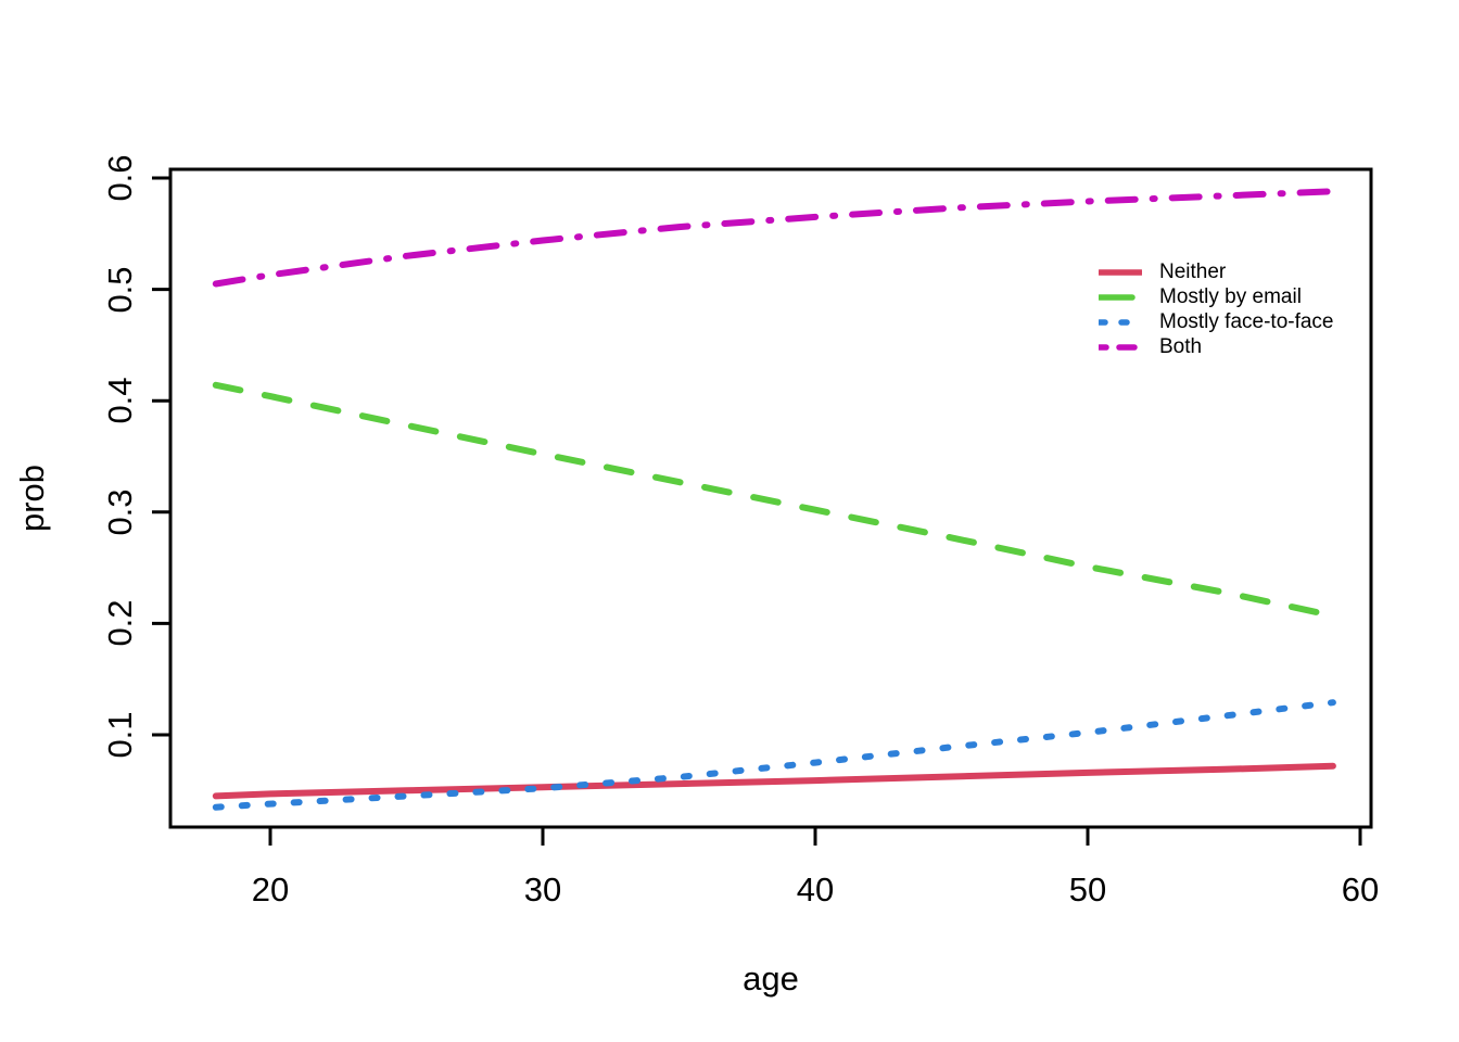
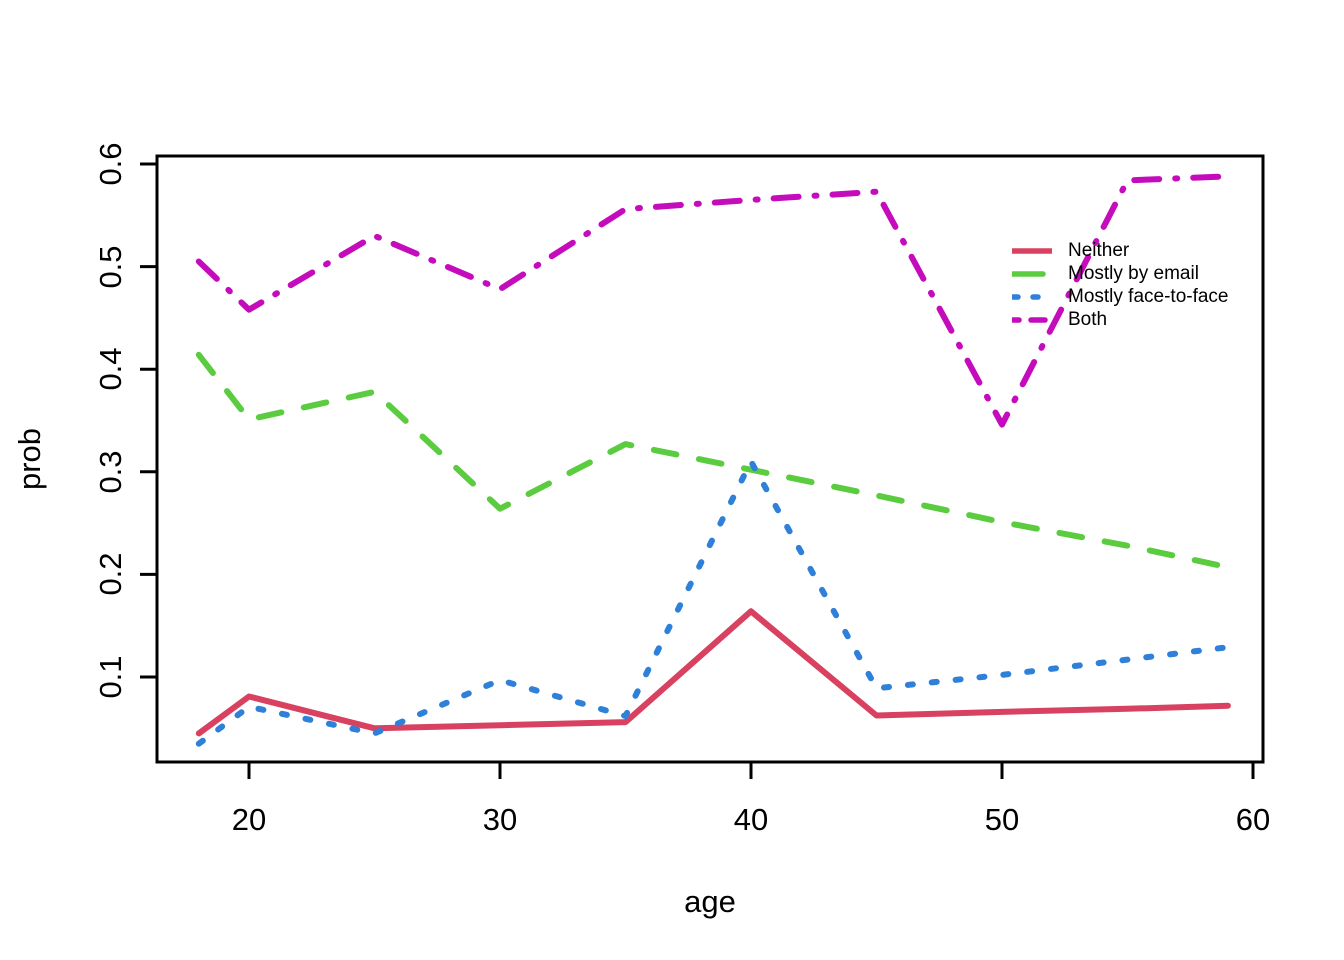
Neither/20: 0.047 -> 0.081
Mostly by email/20: 0.404 -> 0.351
Mostly face-to-face/20: 0.038 -> 0.071
Both/20: 0.513 -> 0.458
Mostly by email/30: 0.352 -> 0.264
Mostly face-to-face/30: 0.052 -> 0.097
Both/30: 0.544 -> 0.478
Neither/40: 0.059 -> 0.164
Mostly face-to-face/40: 0.075 -> 0.310
Both/50: 0.579 -> 0.346
